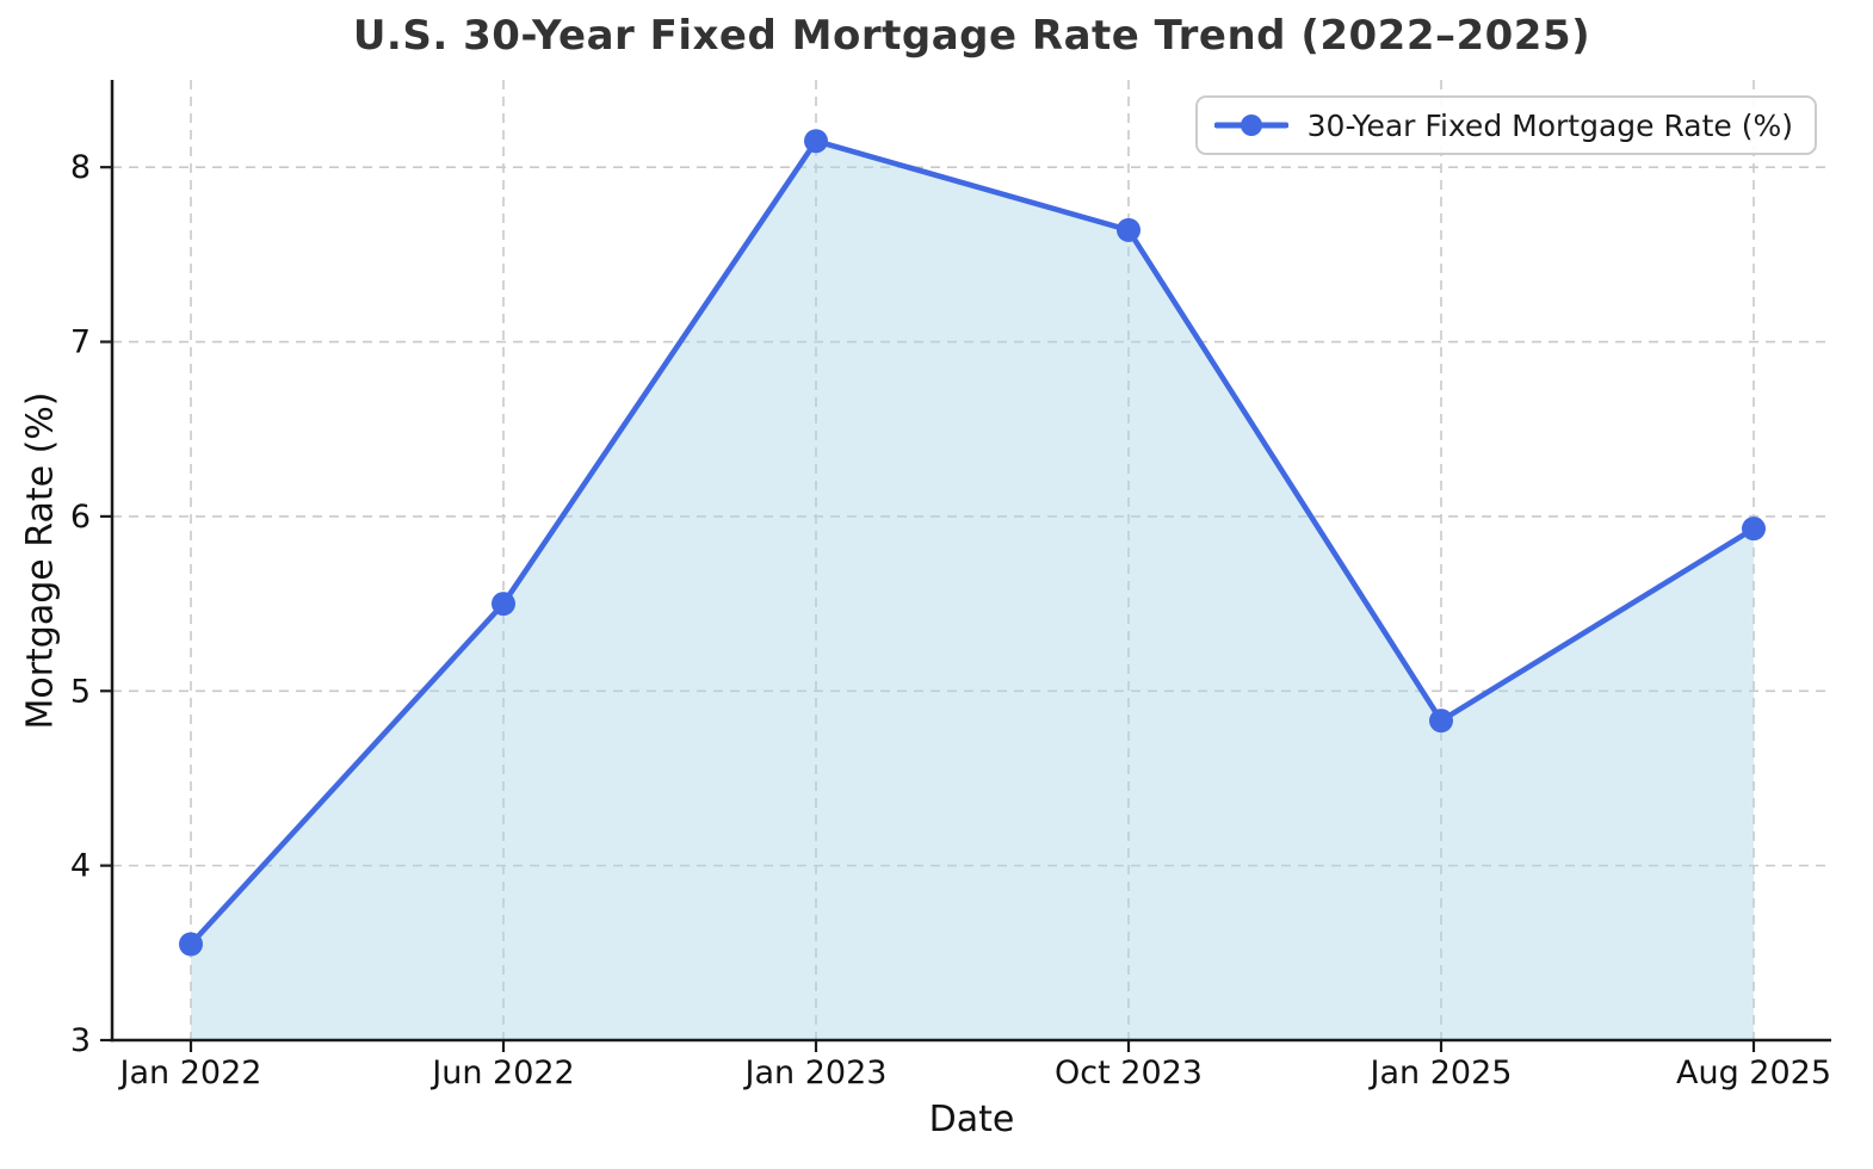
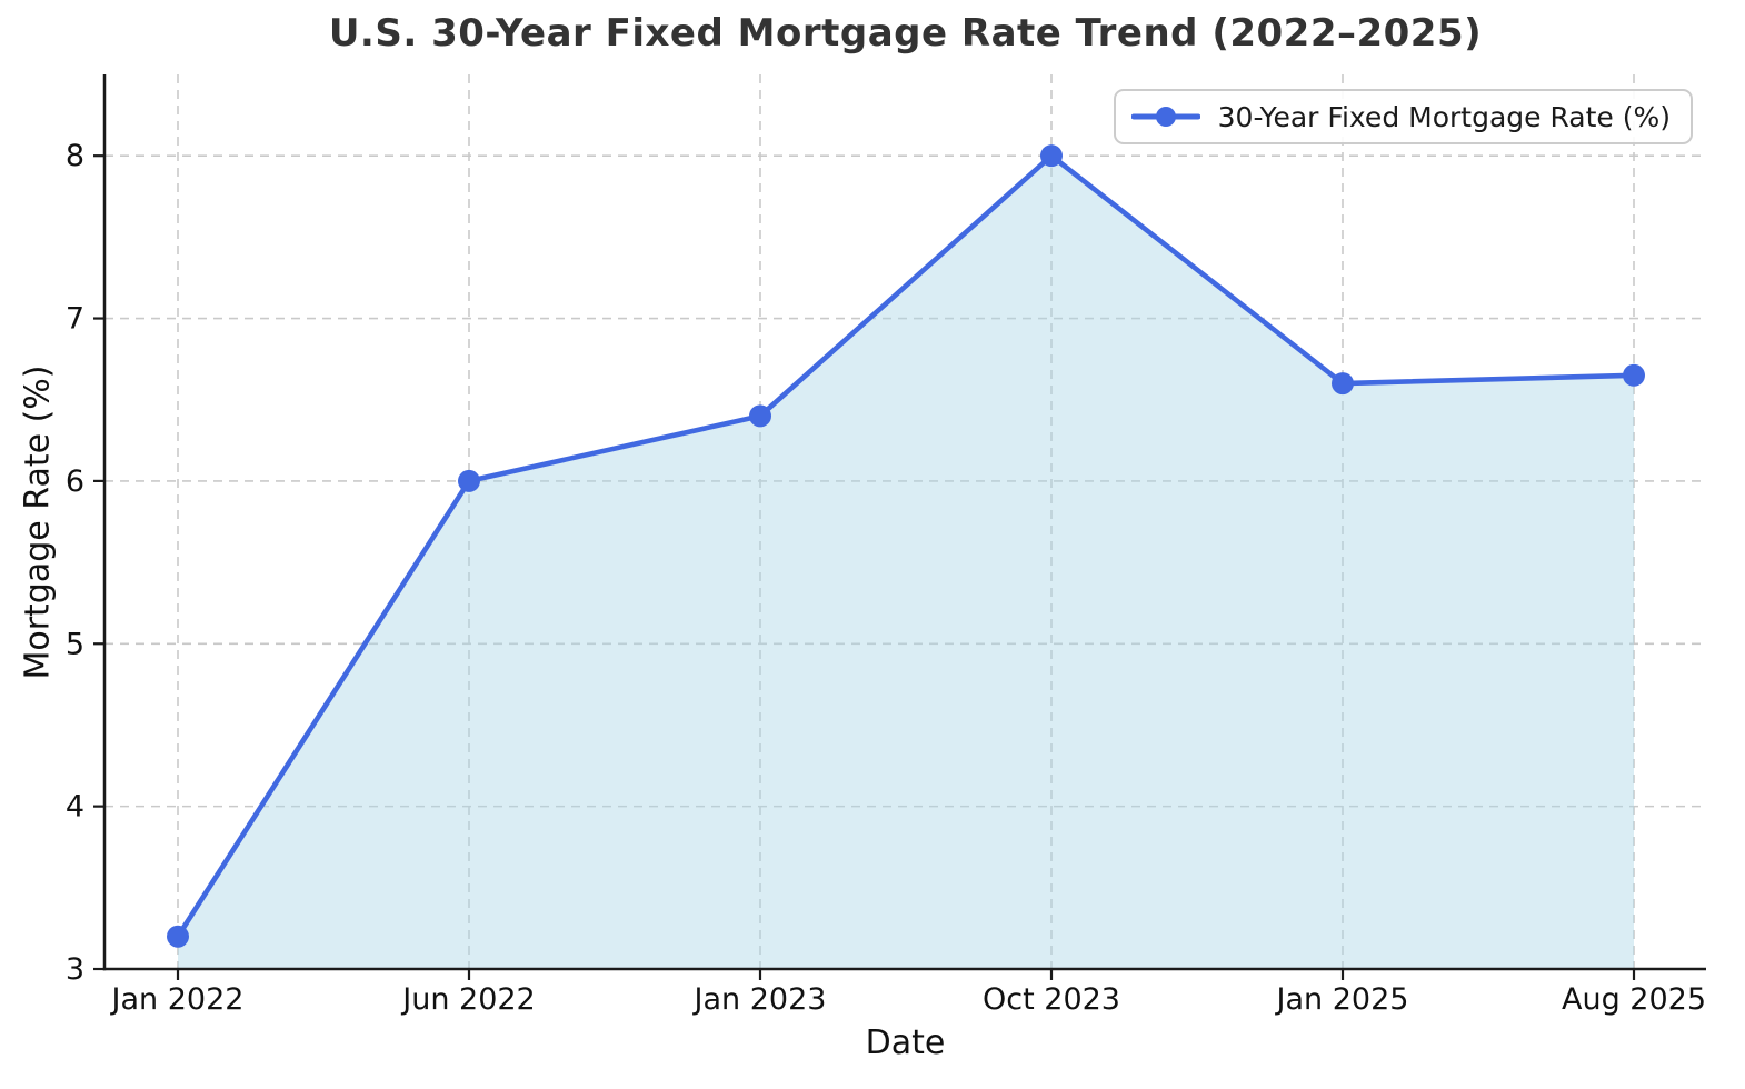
Jan 2022: 3.55 -> 3.20
Jun 2022: 5.50 -> 6.00
Jan 2023: 8.15 -> 6.40
Oct 2023: 7.64 -> 8.00
Jan 2025: 4.83 -> 6.60
Aug 2025: 5.93 -> 6.65
